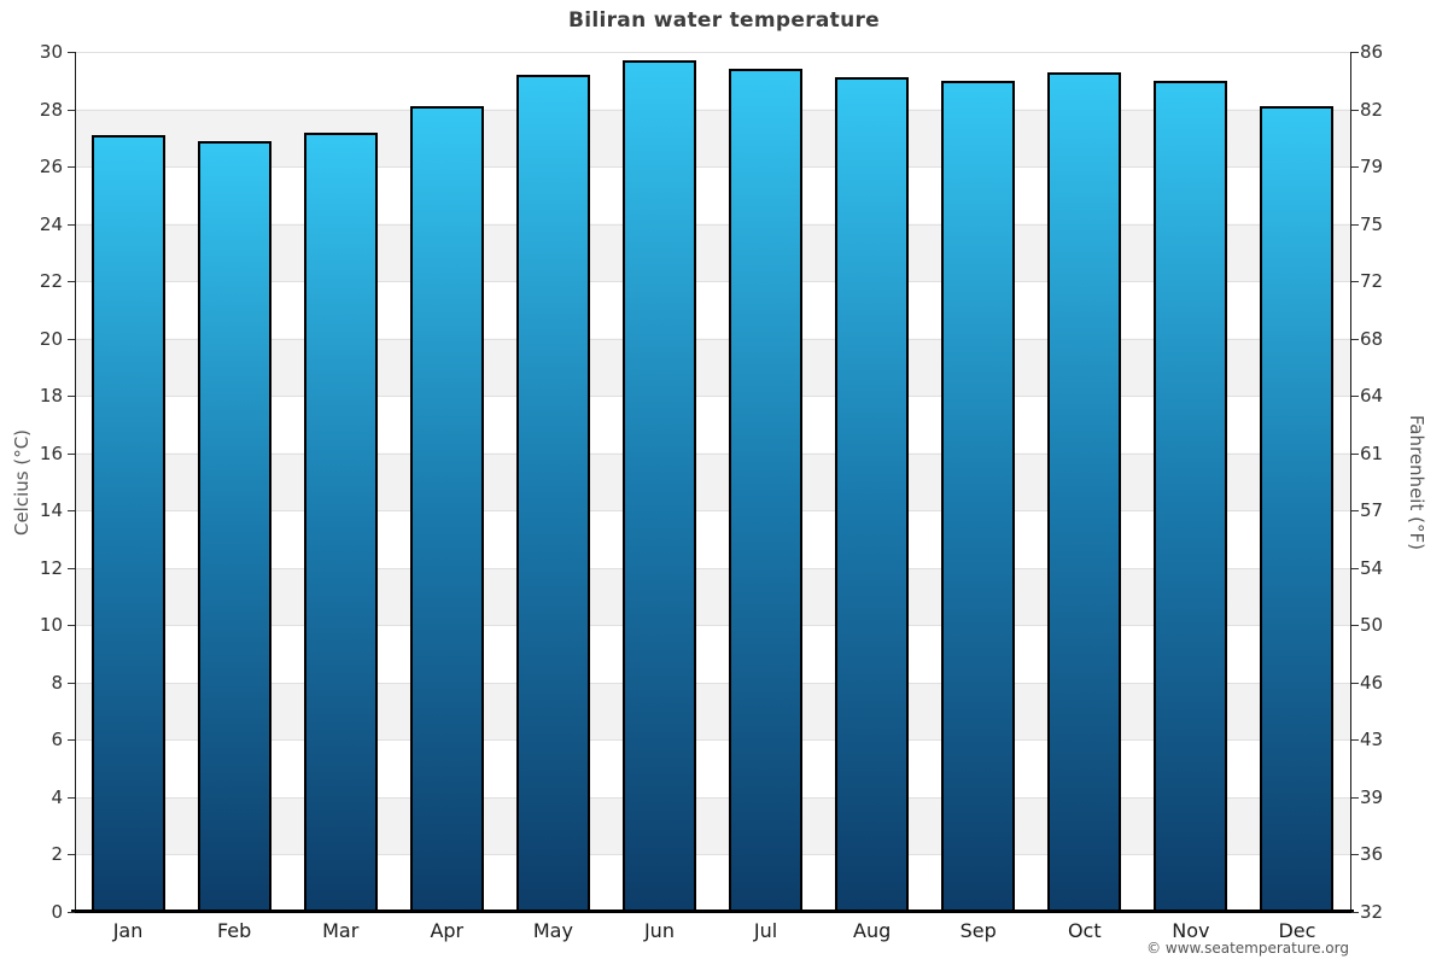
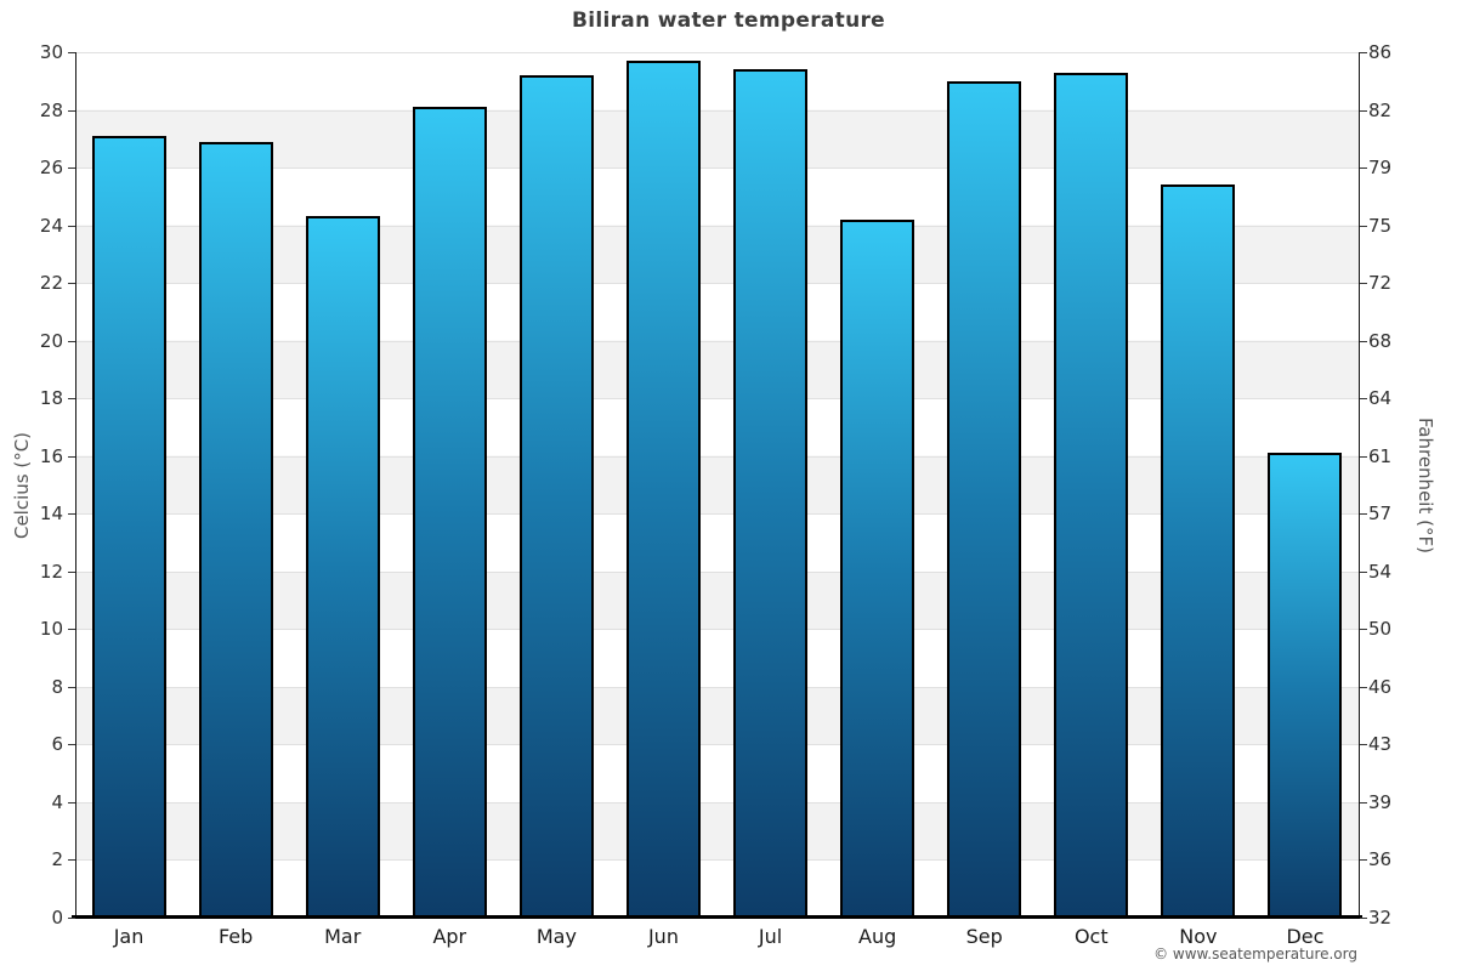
Mar: 27.2 -> 24.3
Aug: 29.1 -> 24.2
Nov: 29.0 -> 25.4
Dec: 28.1 -> 16.1
